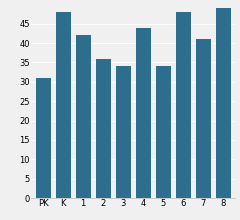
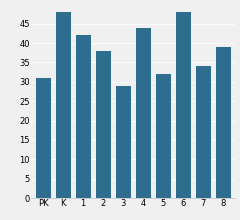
2: 36 -> 38
3: 34 -> 29
5: 34 -> 32
7: 41 -> 34
8: 49 -> 39
